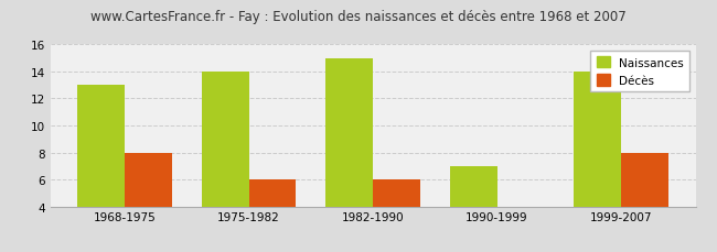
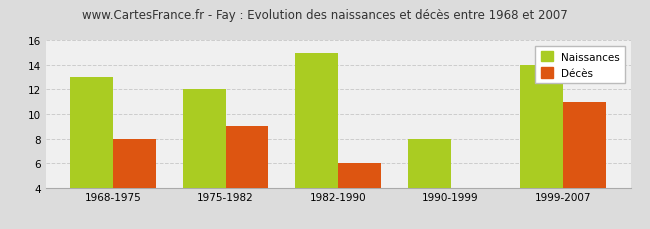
Naissances/1975-1982: 14 -> 12
Décès/1975-1982: 6 -> 9
Naissances/1990-1999: 7 -> 8
Décès/1999-2007: 8 -> 11
